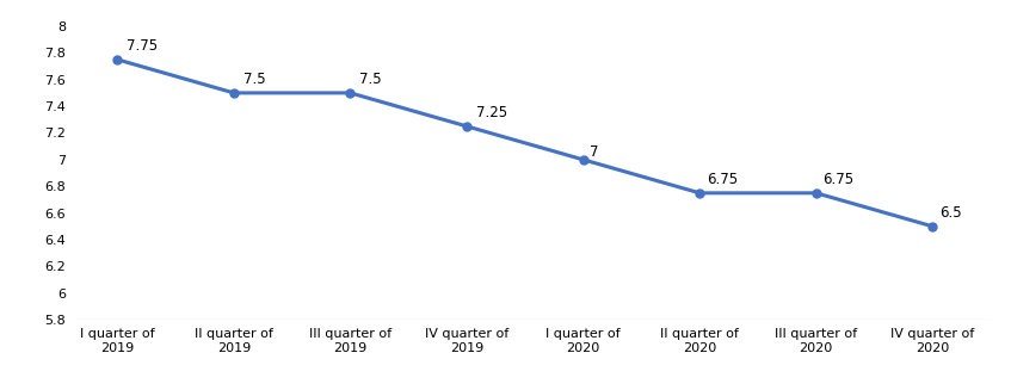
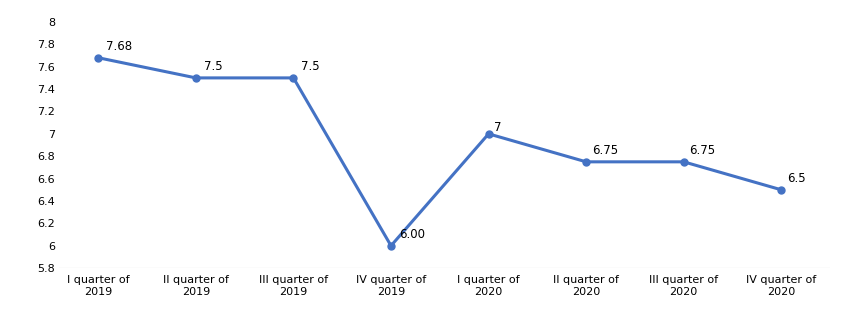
I quarter of 2019: 7.75 -> 7.68
IV quarter of 2019: 7.25 -> 6.00
